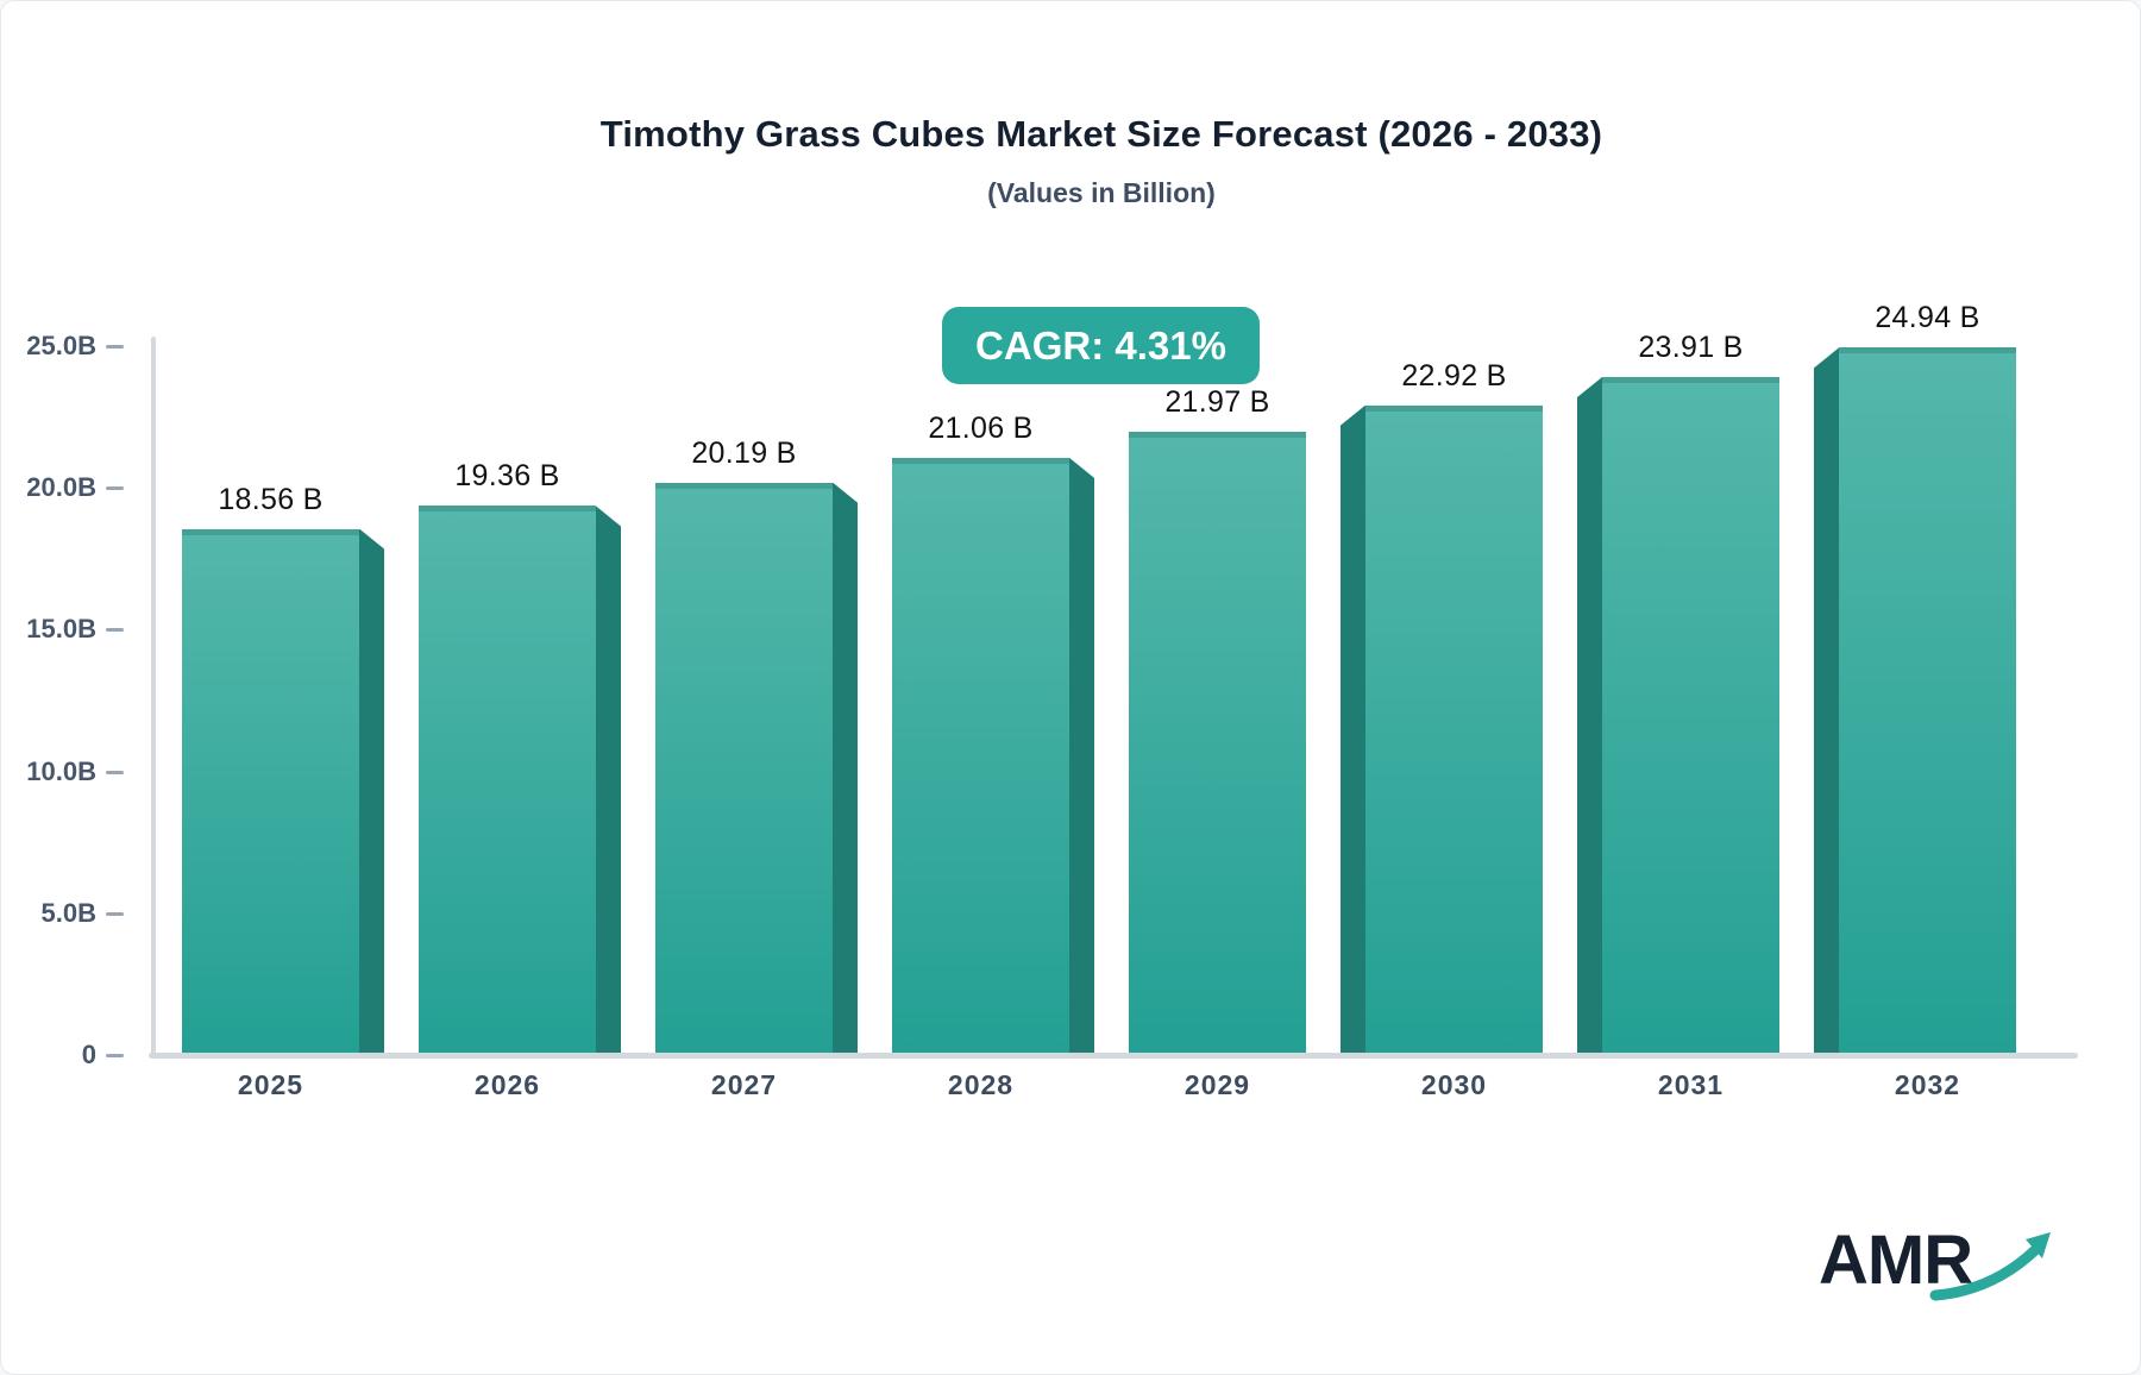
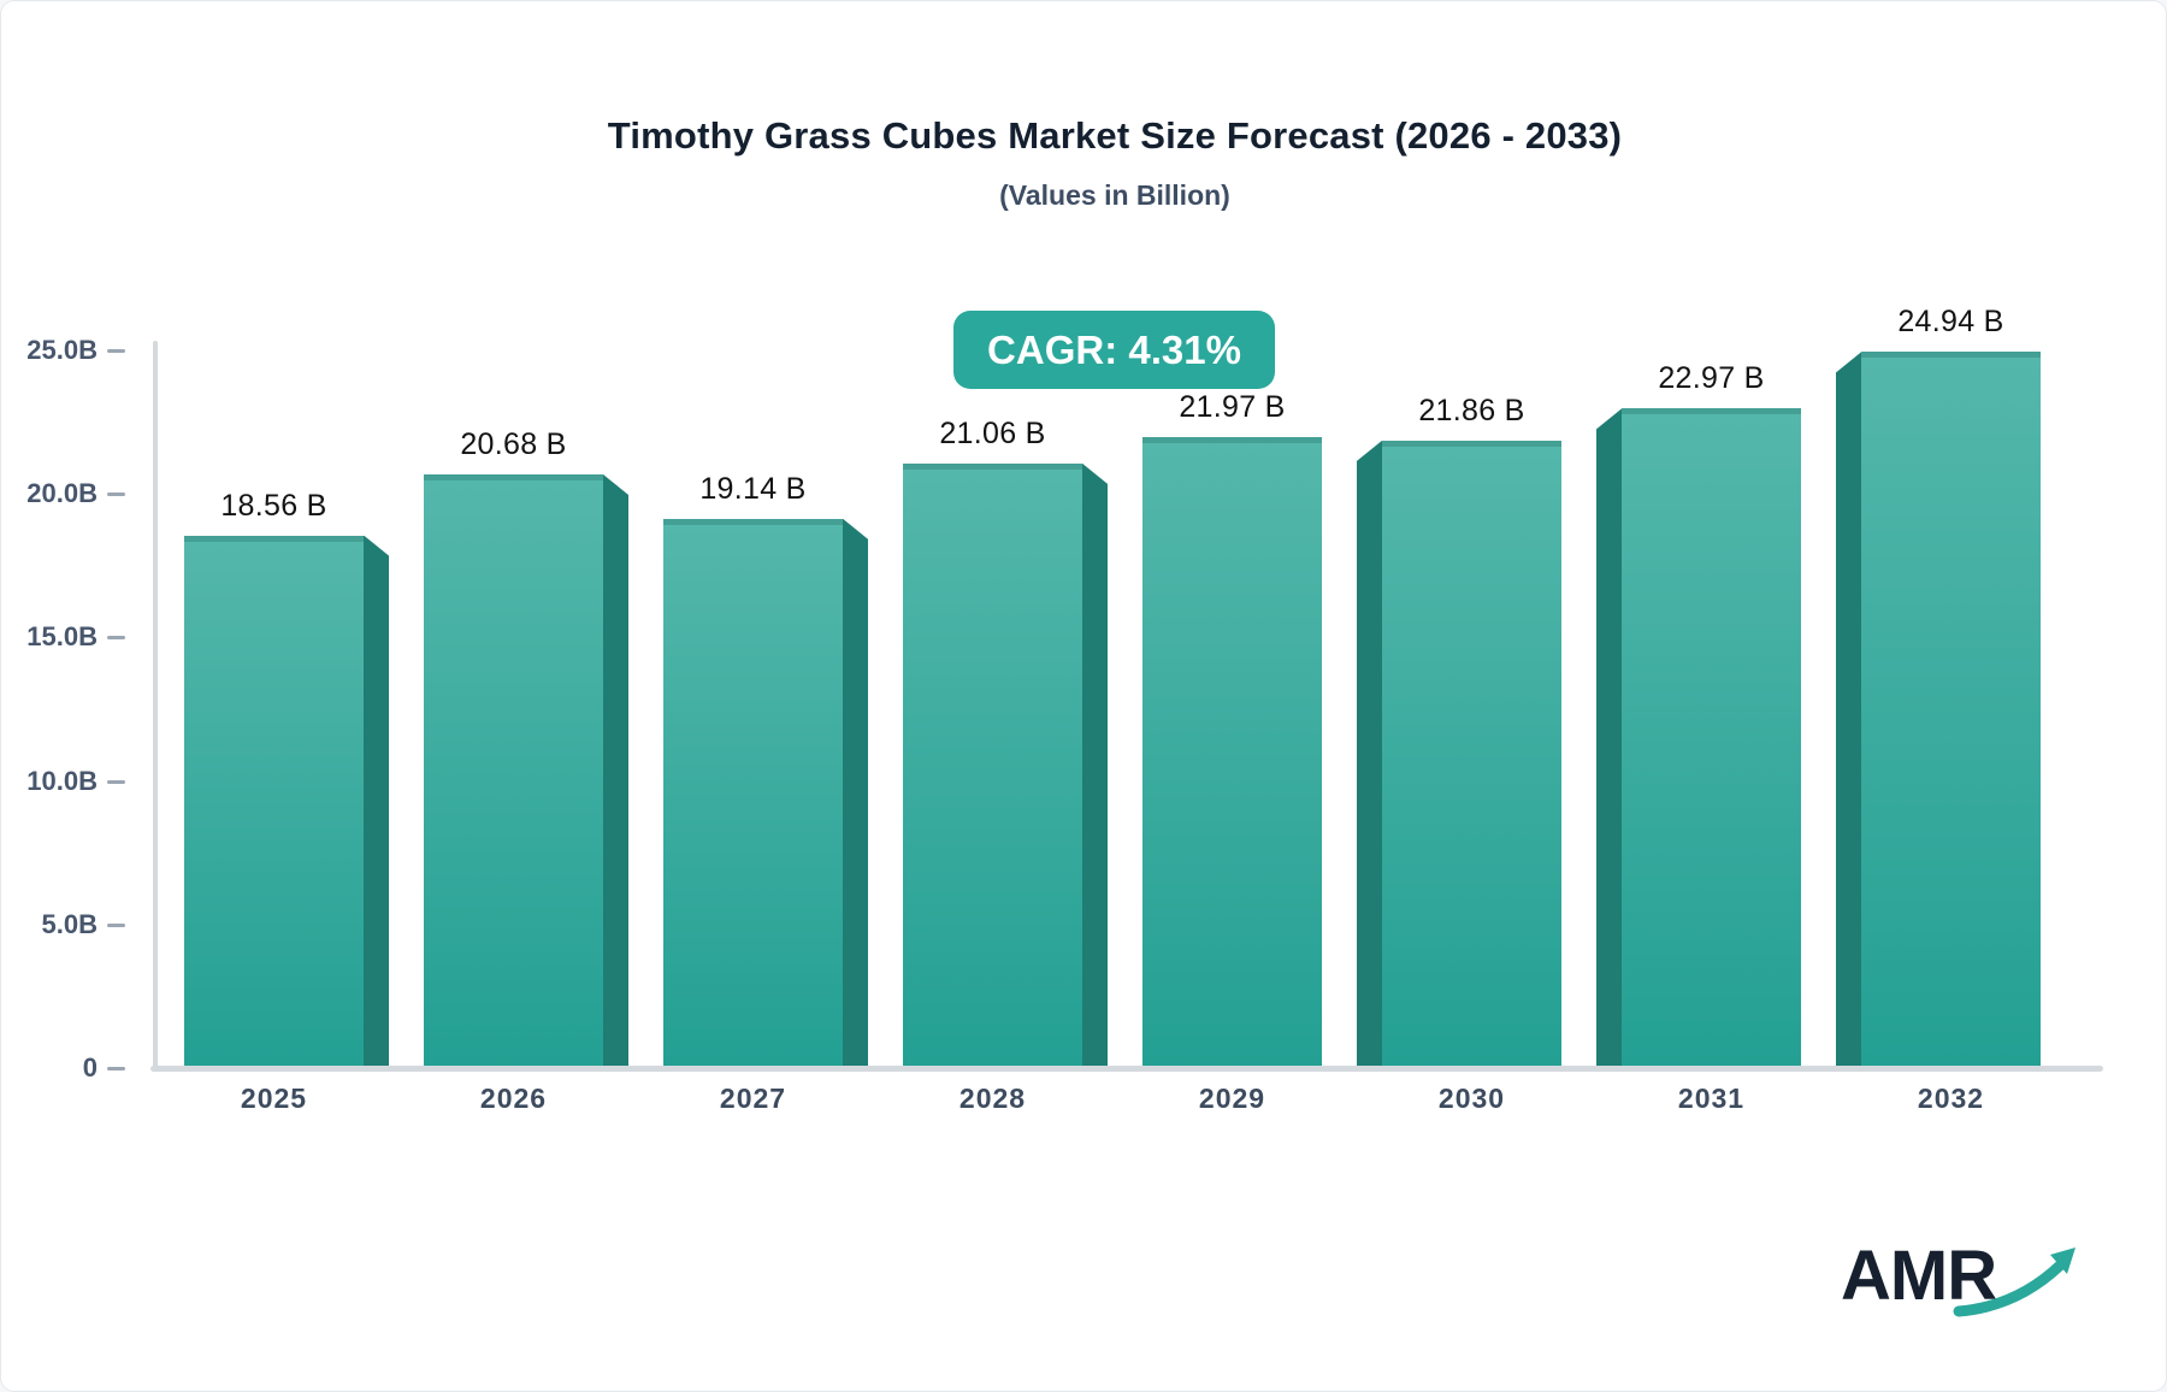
2026: 19.36 -> 20.68
2027: 20.19 -> 19.14
2030: 22.92 -> 21.86
2031: 23.91 -> 22.97
